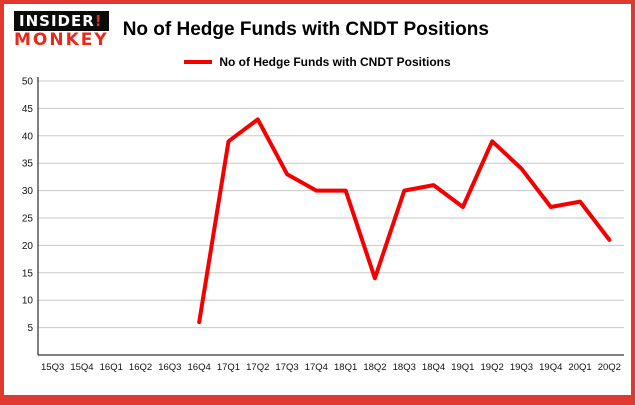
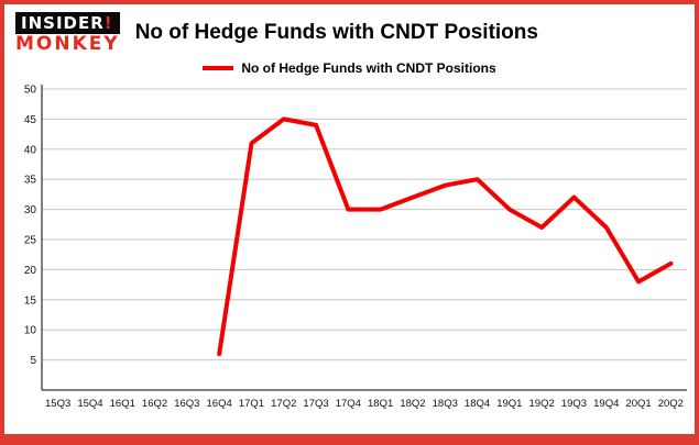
17Q1: 39 -> 41
17Q2: 43 -> 45
17Q3: 33 -> 44
18Q2: 14 -> 32
18Q3: 30 -> 34
18Q4: 31 -> 35
19Q1: 27 -> 30
19Q2: 39 -> 27
19Q3: 34 -> 32
20Q1: 28 -> 18
